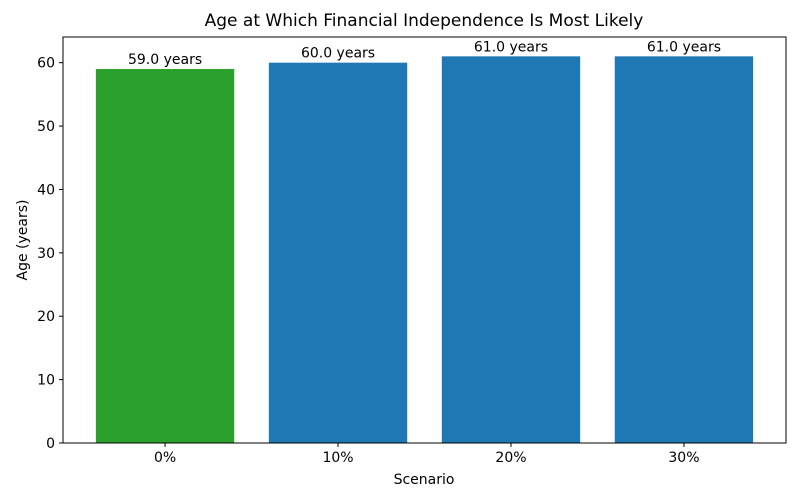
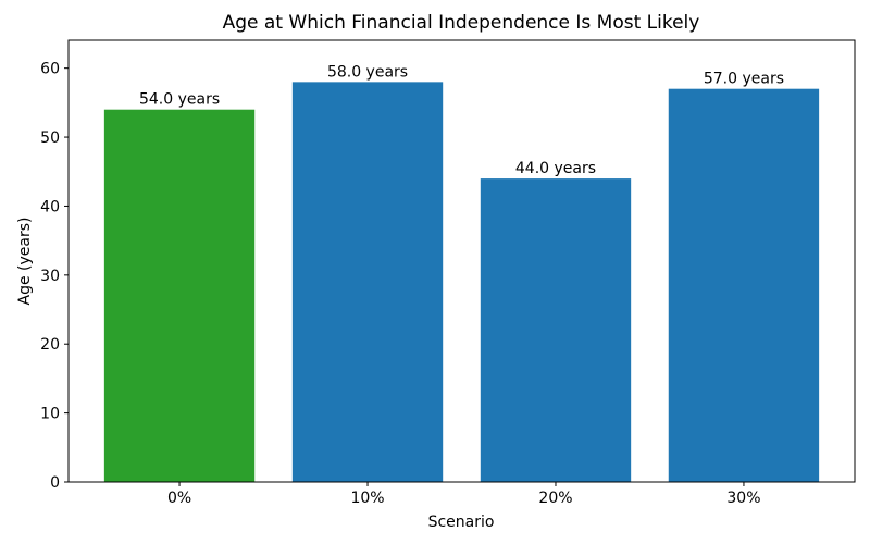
0%: 59.0 -> 54.0
10%: 60.0 -> 58.0
20%: 61.0 -> 44.0
30%: 61.0 -> 57.0
